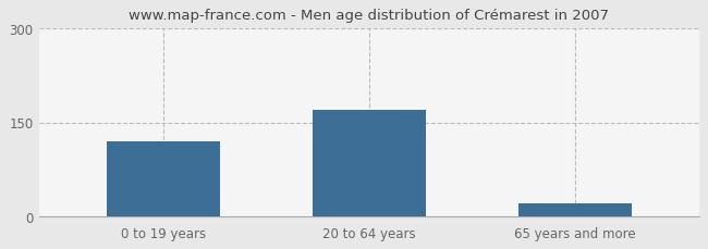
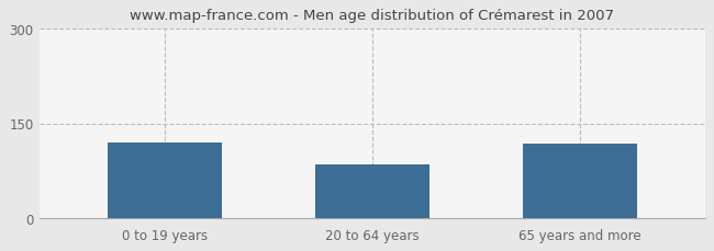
20 to 64 years: 170 -> 86
65 years and more: 22 -> 118
